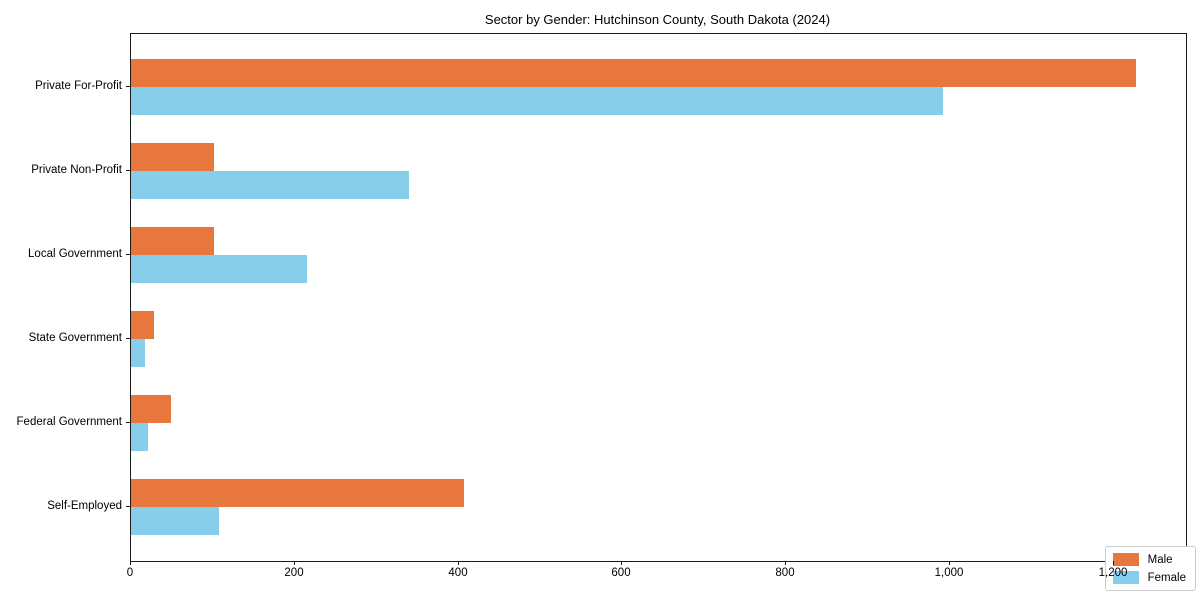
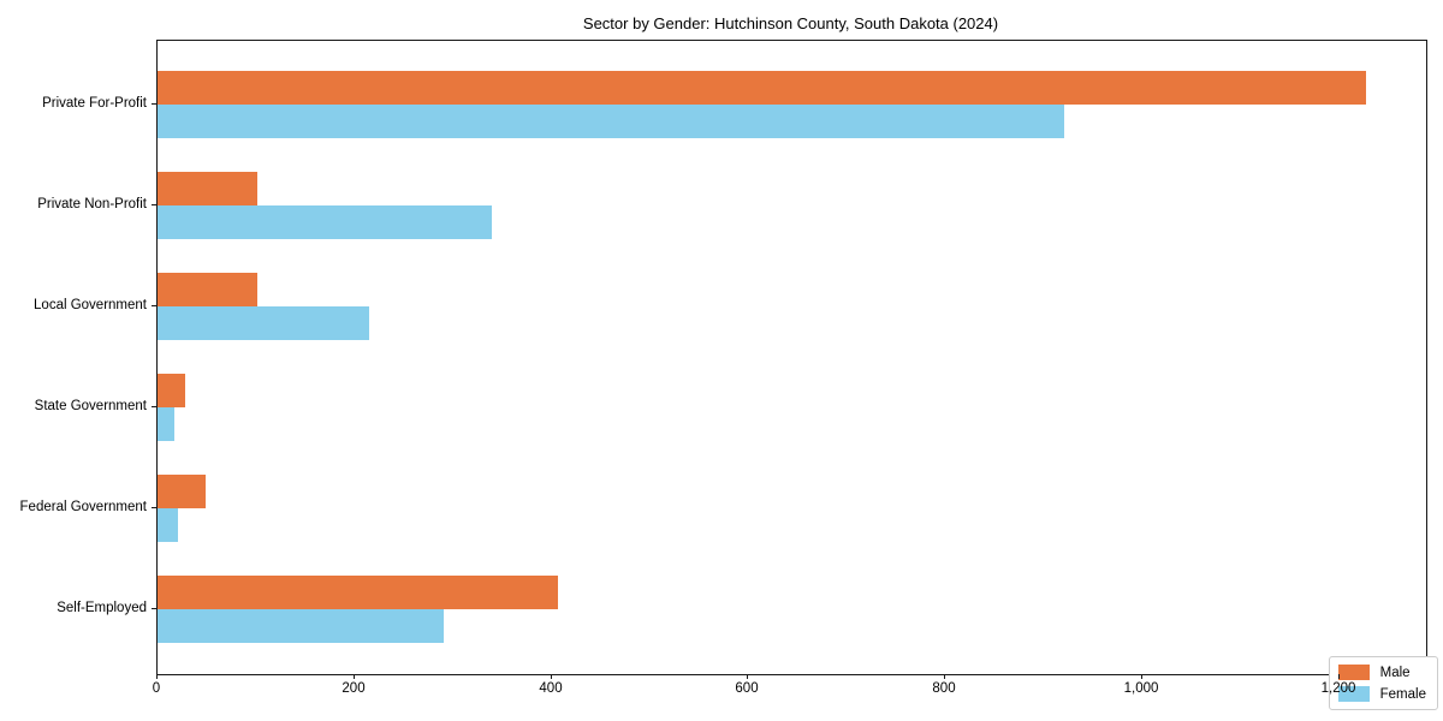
Female/Private For-Profit: 990 -> 920
Female/Self-Employed: 110 -> 290
